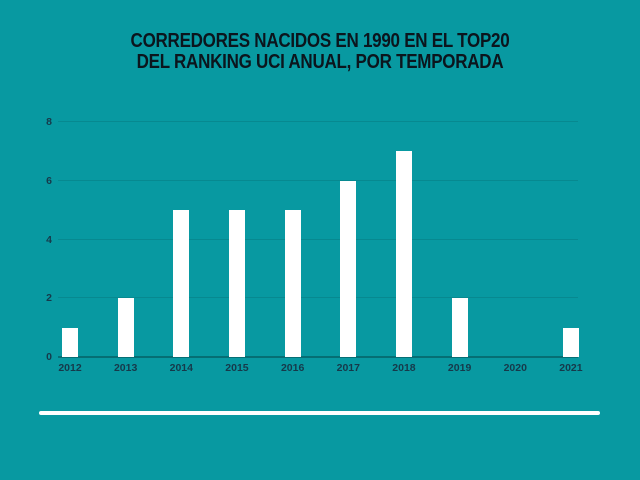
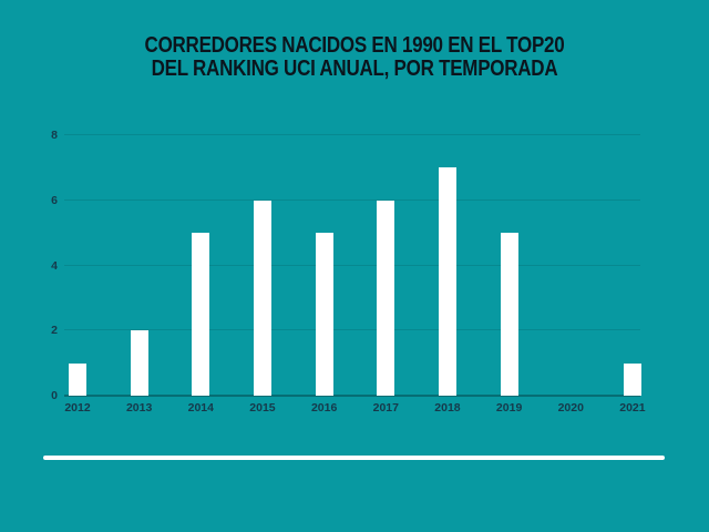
2015: 5 -> 6
2019: 2 -> 5
